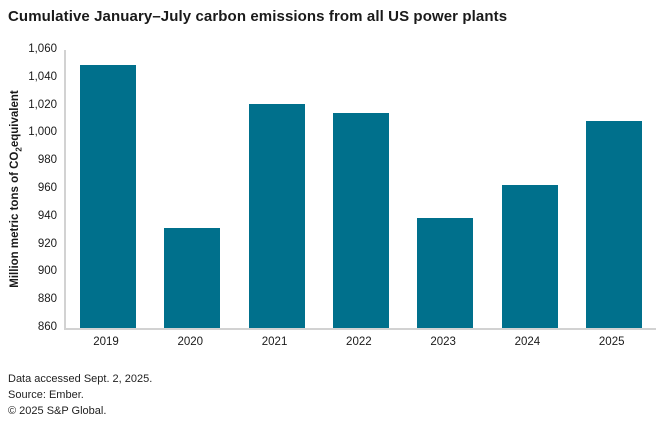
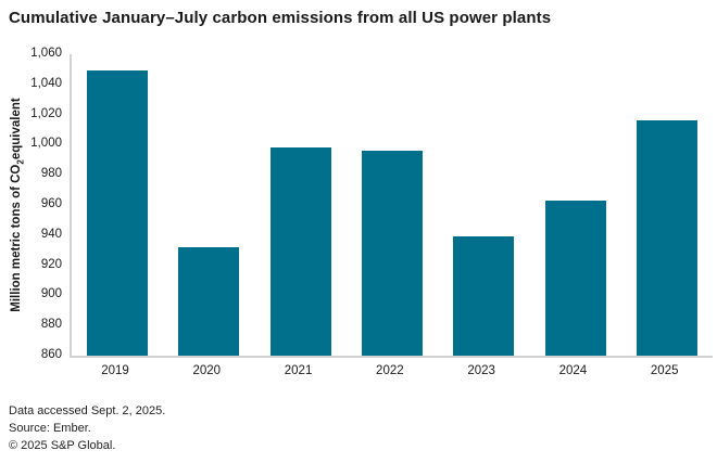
2021: 1021 -> 998
2022: 1015 -> 996
2025: 1009 -> 1016
